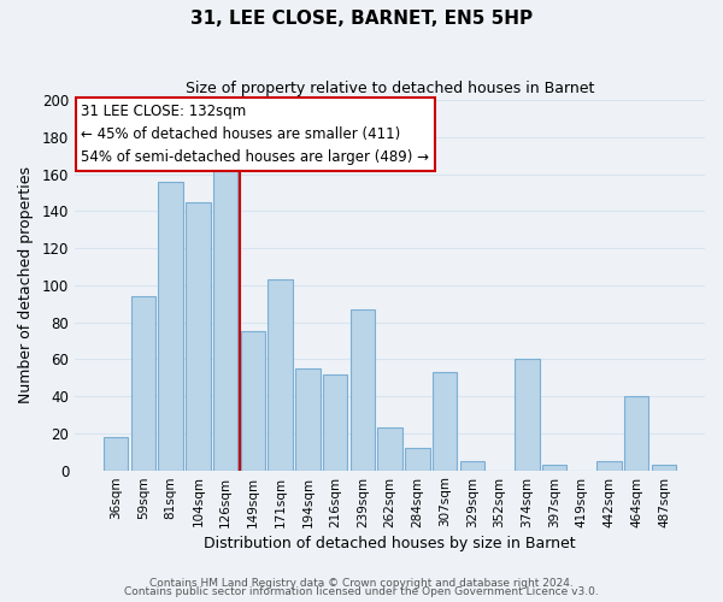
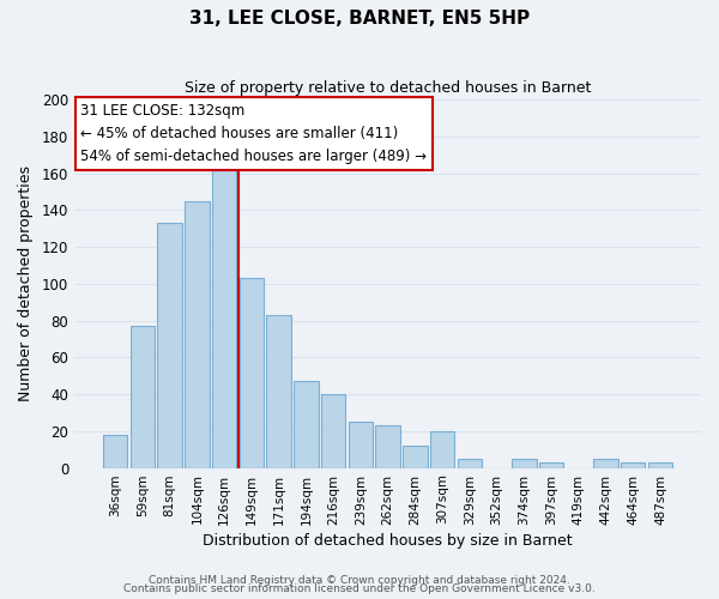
59sqm: 94 -> 77
81sqm: 156 -> 133
149sqm: 75 -> 103
171sqm: 103 -> 83
194sqm: 55 -> 47
216sqm: 52 -> 40
239sqm: 87 -> 25
307sqm: 53 -> 20
374sqm: 60 -> 5
464sqm: 40 -> 3
